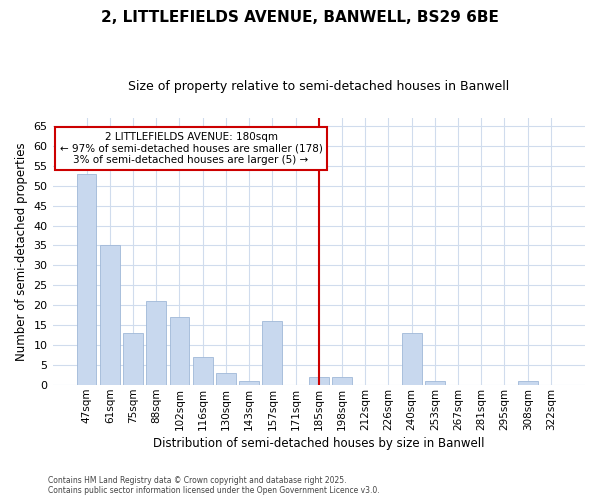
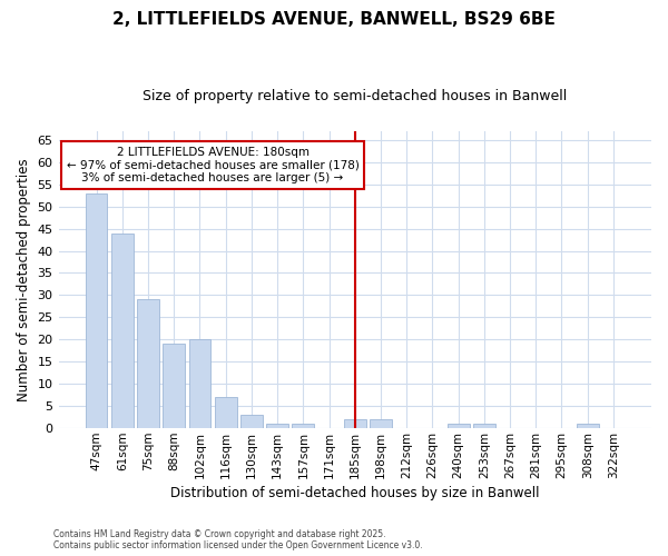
61sqm: 35 -> 44
75sqm: 13 -> 29
88sqm: 21 -> 19
102sqm: 17 -> 20
157sqm: 16 -> 1
240sqm: 13 -> 1
